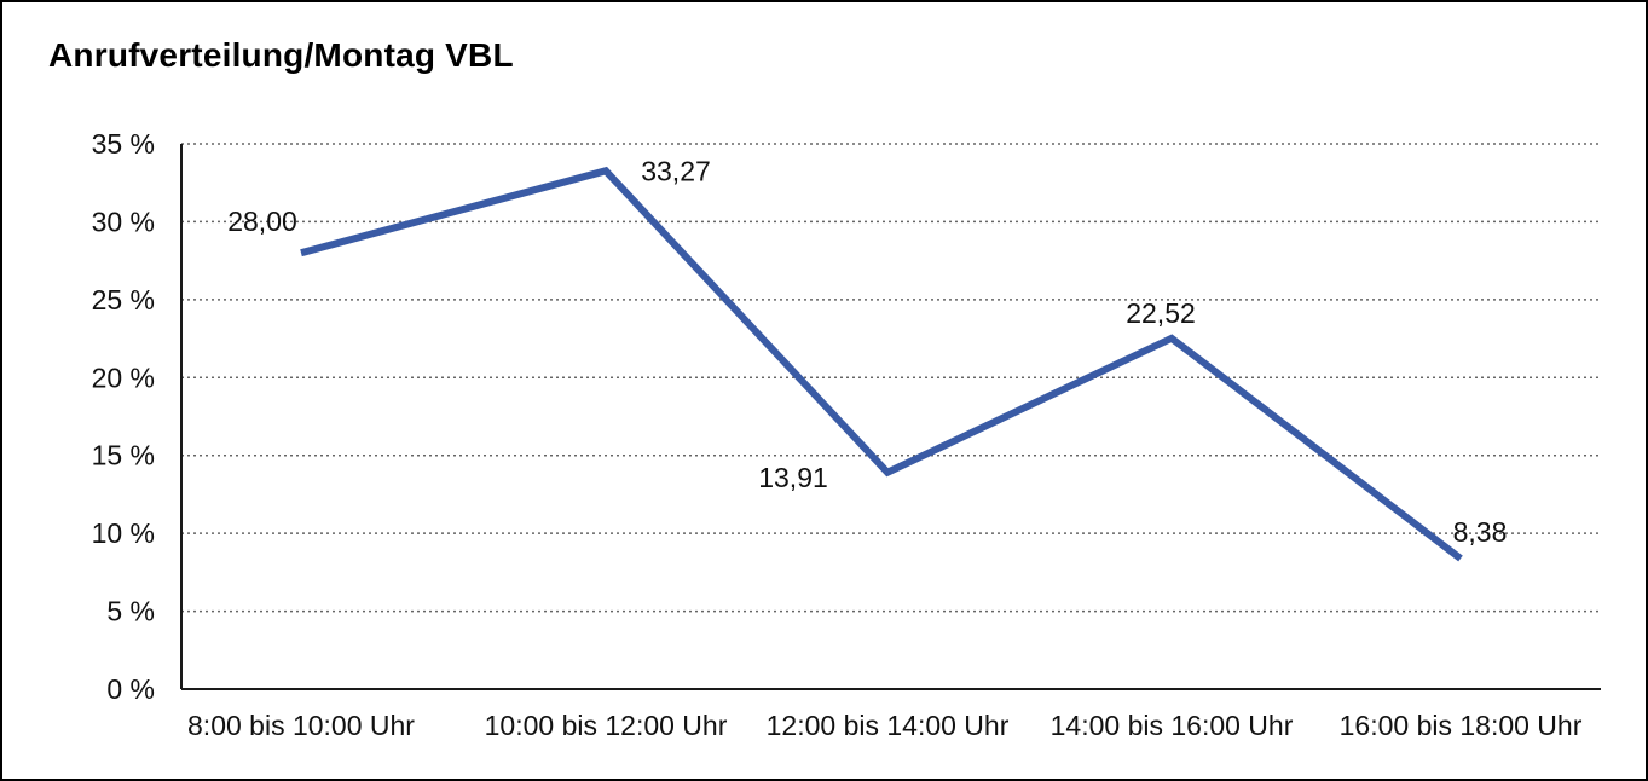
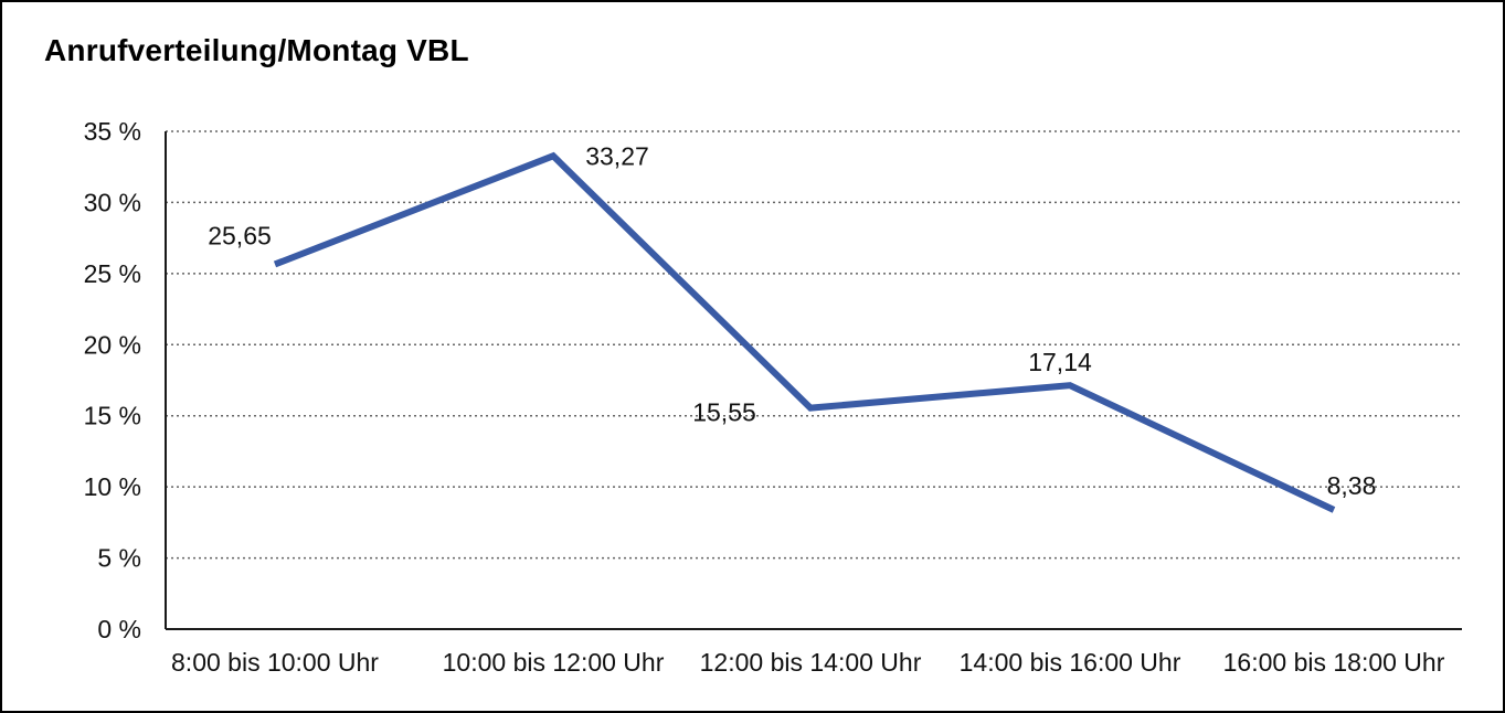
8:00 bis 10:00 Uhr: 28,00 -> 25,65
12:00 bis 14:00 Uhr: 13,91 -> 15,55
14:00 bis 16:00 Uhr: 22,52 -> 17,14
